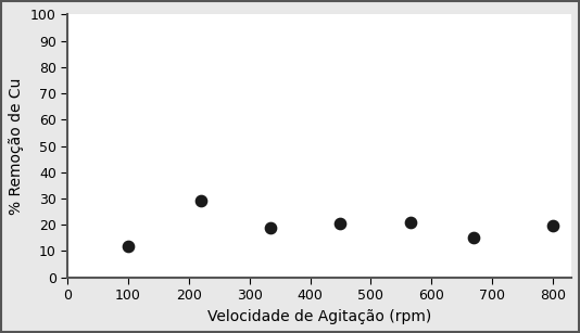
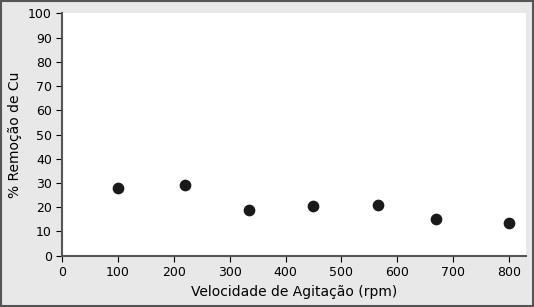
100: 12.0 -> 28.0
800: 19.5 -> 13.5
